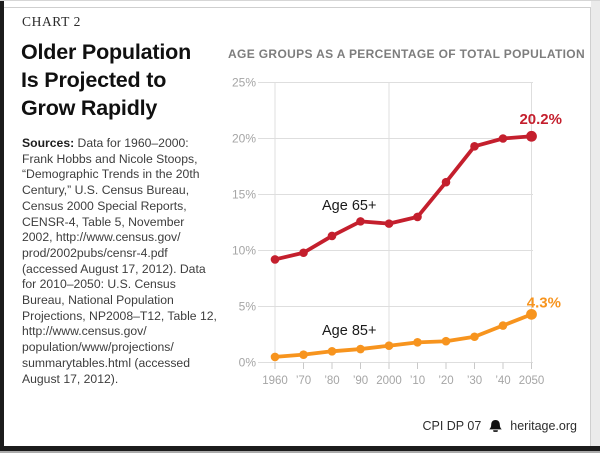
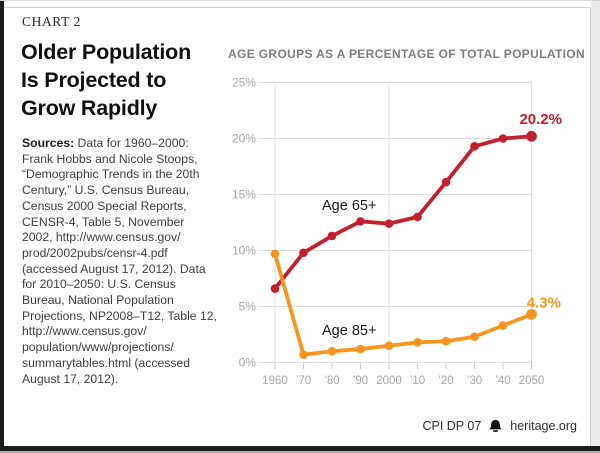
Age 65+/1960: 9.2% -> 6.6%
Age 85+/1960: 0.5% -> 9.7%
